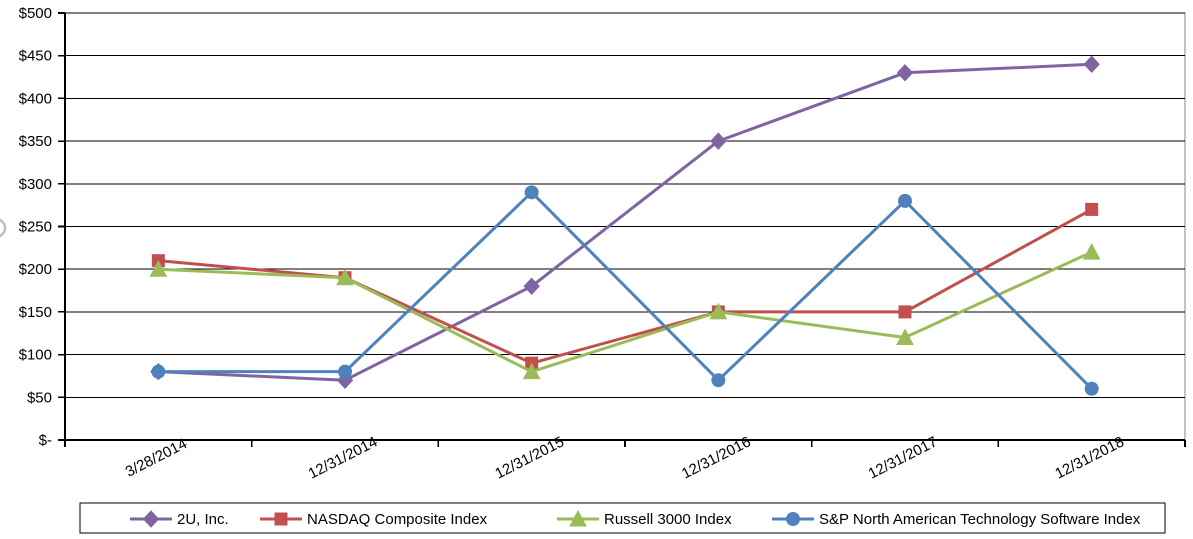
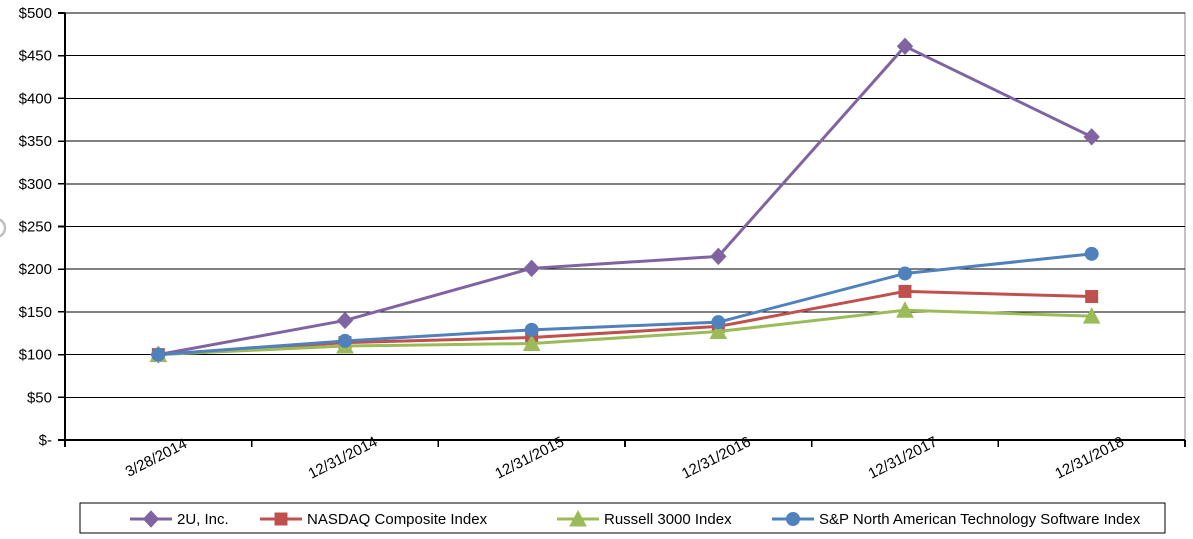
2U, Inc./3/28/2014: $80 -> $100
NASDAQ Composite Index/3/28/2014: $210 -> $100
Russell 3000 Index/3/28/2014: $200 -> $100
S&P North American Technology Software Index/3/28/2014: $80 -> $100
2U, Inc./12/31/2014: $70 -> $140
NASDAQ Composite Index/12/31/2014: $190 -> $110
Russell 3000 Index/12/31/2014: $190 -> $110
S&P North American Technology Software Index/12/31/2014: $80 -> $120
2U, Inc./12/31/2015: $180 -> $200
NASDAQ Composite Index/12/31/2015: $90 -> $120
Russell 3000 Index/12/31/2015: $80 -> $110
S&P North American Technology Software Index/12/31/2015: $290 -> $130
2U, Inc./12/31/2016: $350 -> $220
NASDAQ Composite Index/12/31/2016: $150 -> $130
Russell 3000 Index/12/31/2016: $150 -> $130
S&P North American Technology Software Index/12/31/2016: $70 -> $140
2U, Inc./12/31/2017: $430 -> $460
NASDAQ Composite Index/12/31/2017: $150 -> $170
Russell 3000 Index/12/31/2017: $120 -> $150
S&P North American Technology Software Index/12/31/2017: $280 -> $200
2U, Inc./12/31/2018: $440 -> $360
NASDAQ Composite Index/12/31/2018: $270 -> $170
Russell 3000 Index/12/31/2018: $220 -> $140
S&P North American Technology Software Index/12/31/2018: $60 -> $220
